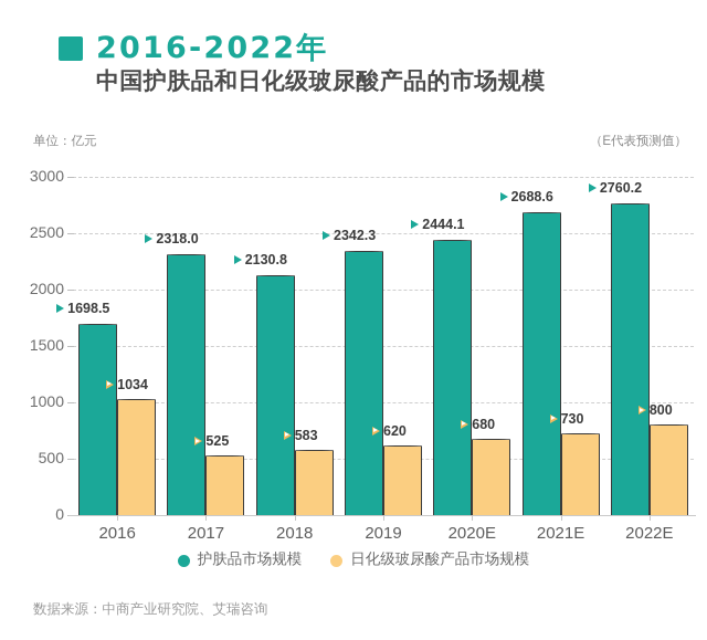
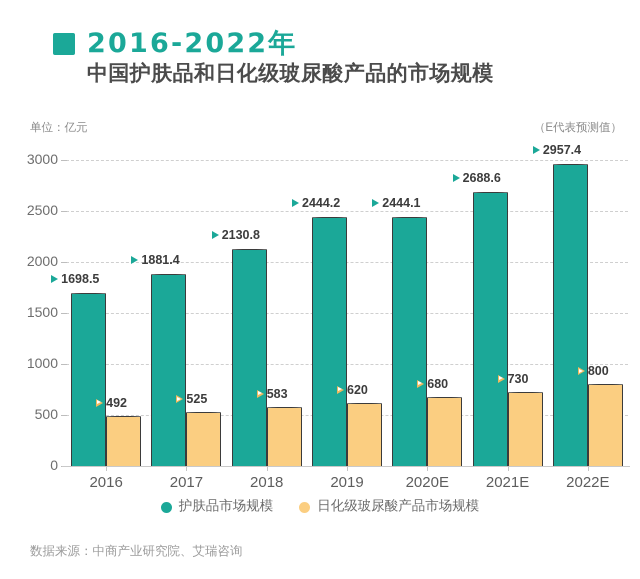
日化级玻尿酸产品市场规模/2016: 1034 -> 492
护肤品市场规模/2017: 2318.0 -> 1881.4
护肤品市场规模/2019: 2342.3 -> 2444.2
护肤品市场规模/2022E: 2760.2 -> 2957.4
